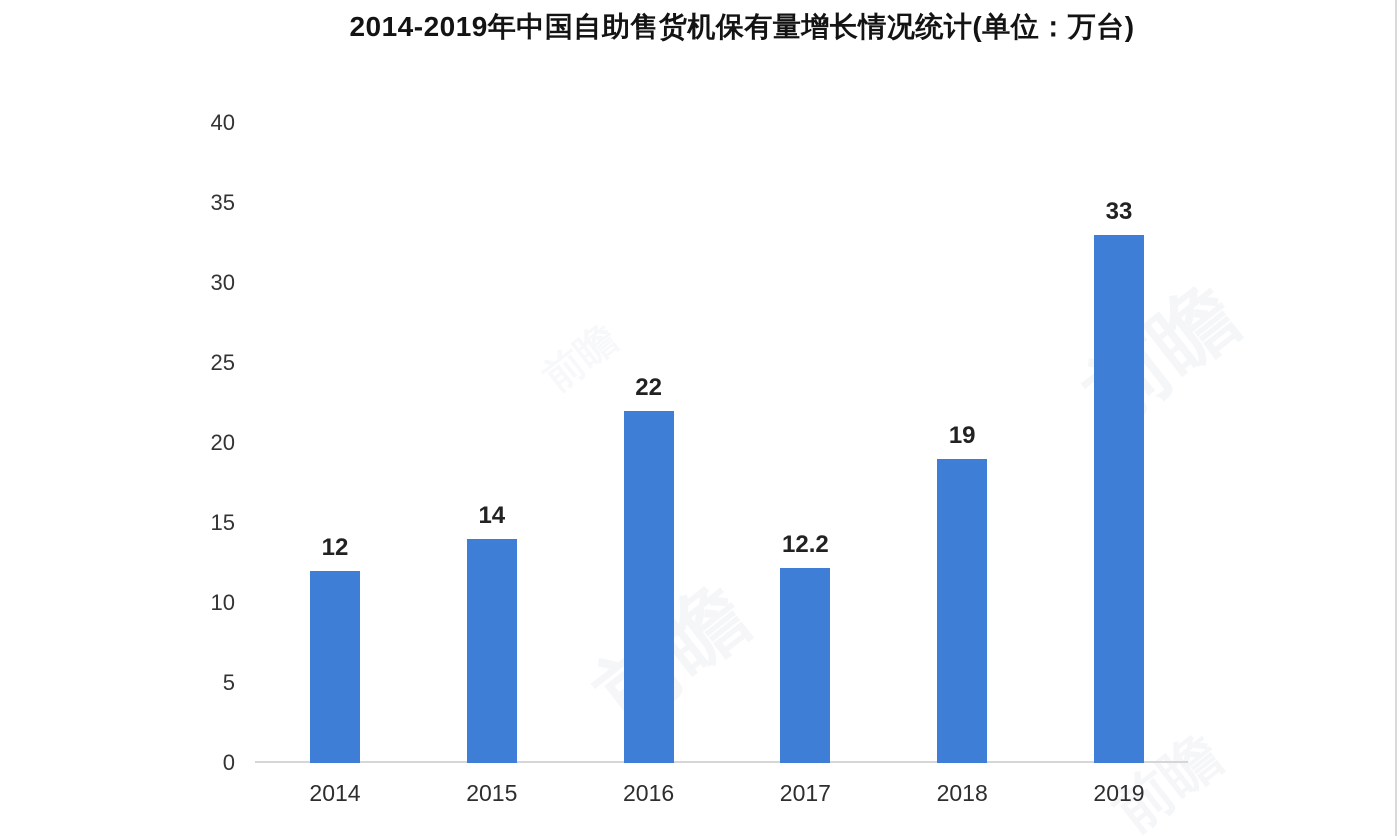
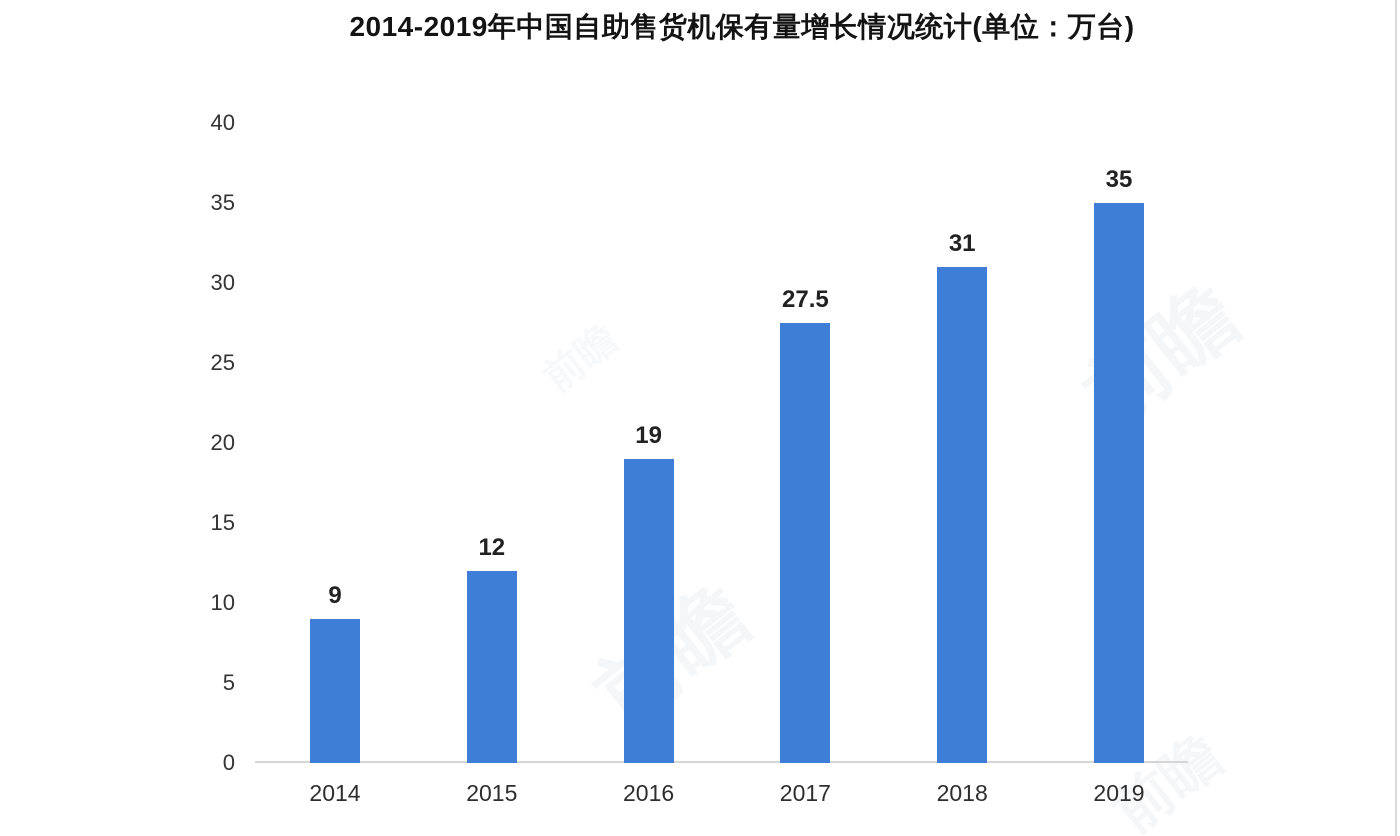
2014: 12 -> 9
2015: 14 -> 12
2016: 22 -> 19
2017: 12.2 -> 27.5
2018: 19 -> 31
2019: 33 -> 35
